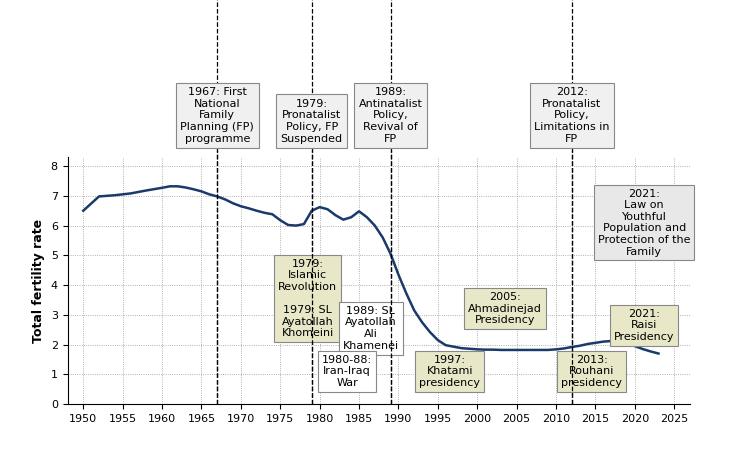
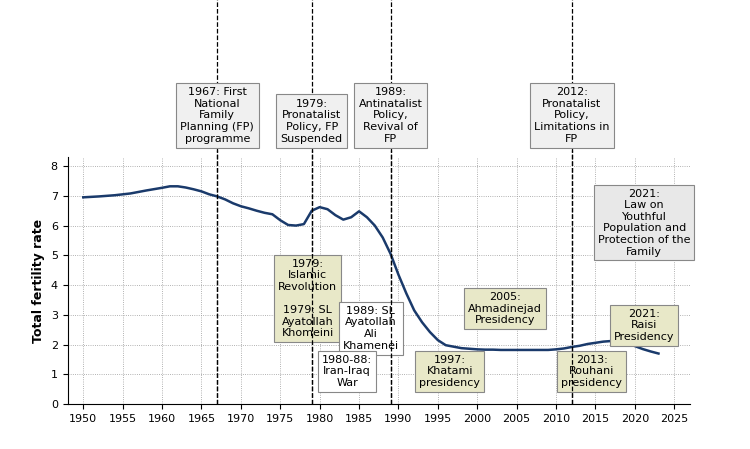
1950: 6.50 -> 6.95
